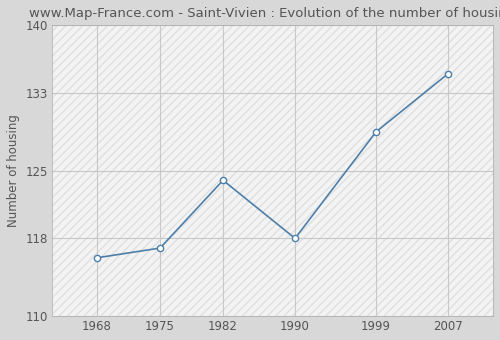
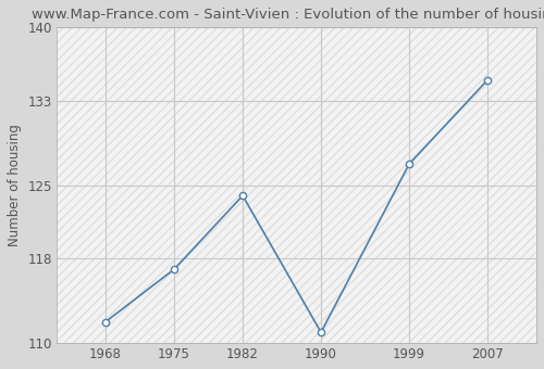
1968: 116 -> 112
1990: 118 -> 111
1999: 129 -> 127
